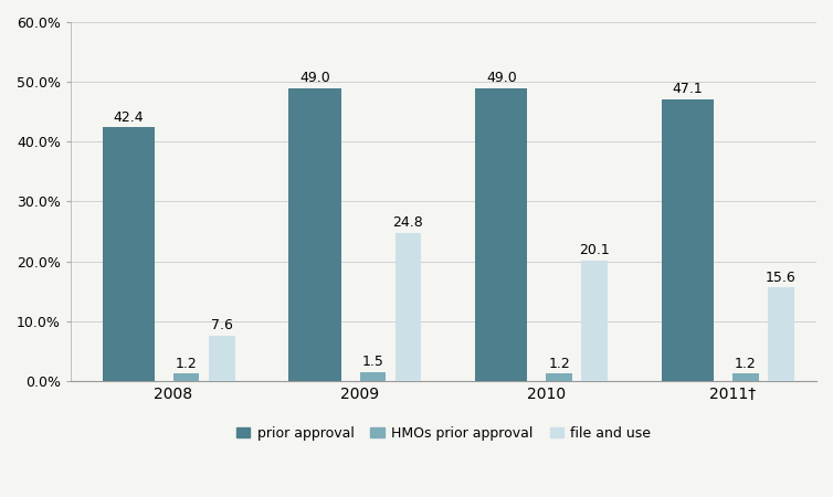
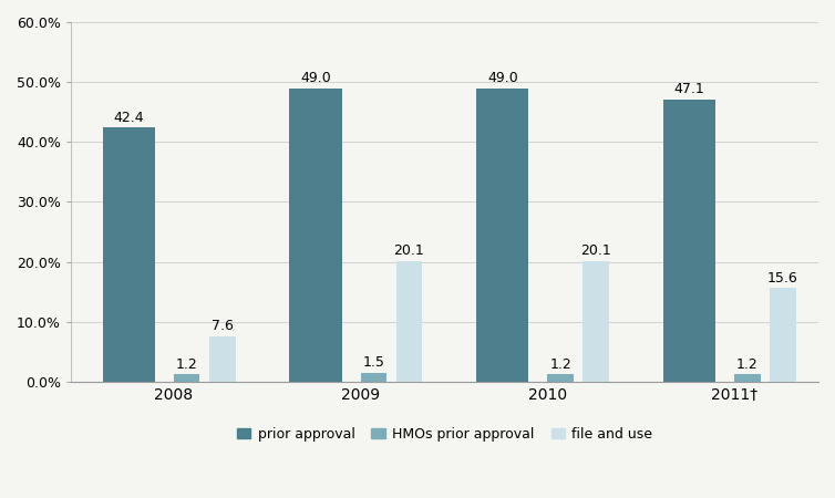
file and use/2009: 24.8 -> 20.1
